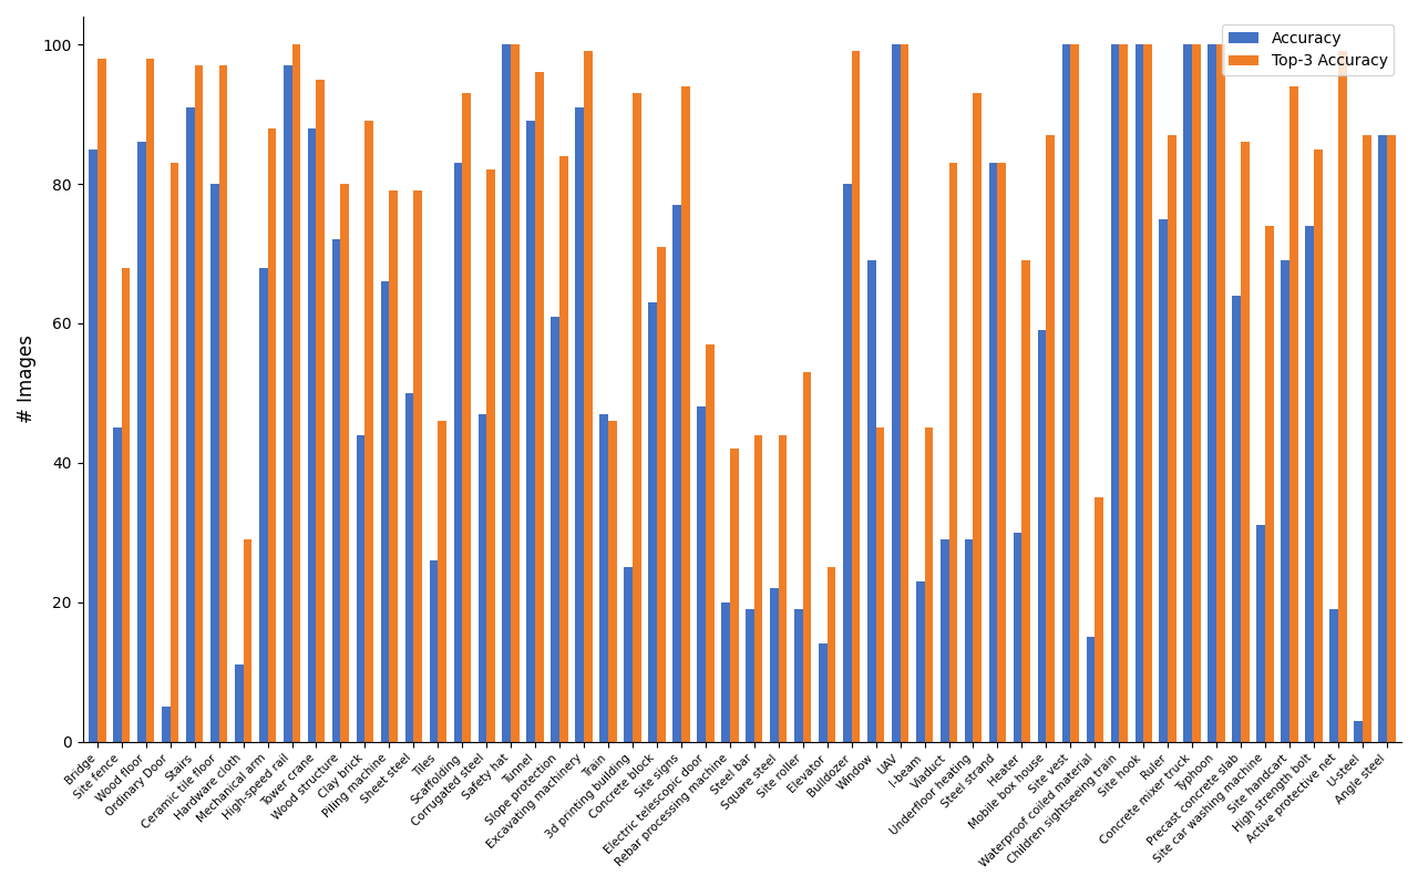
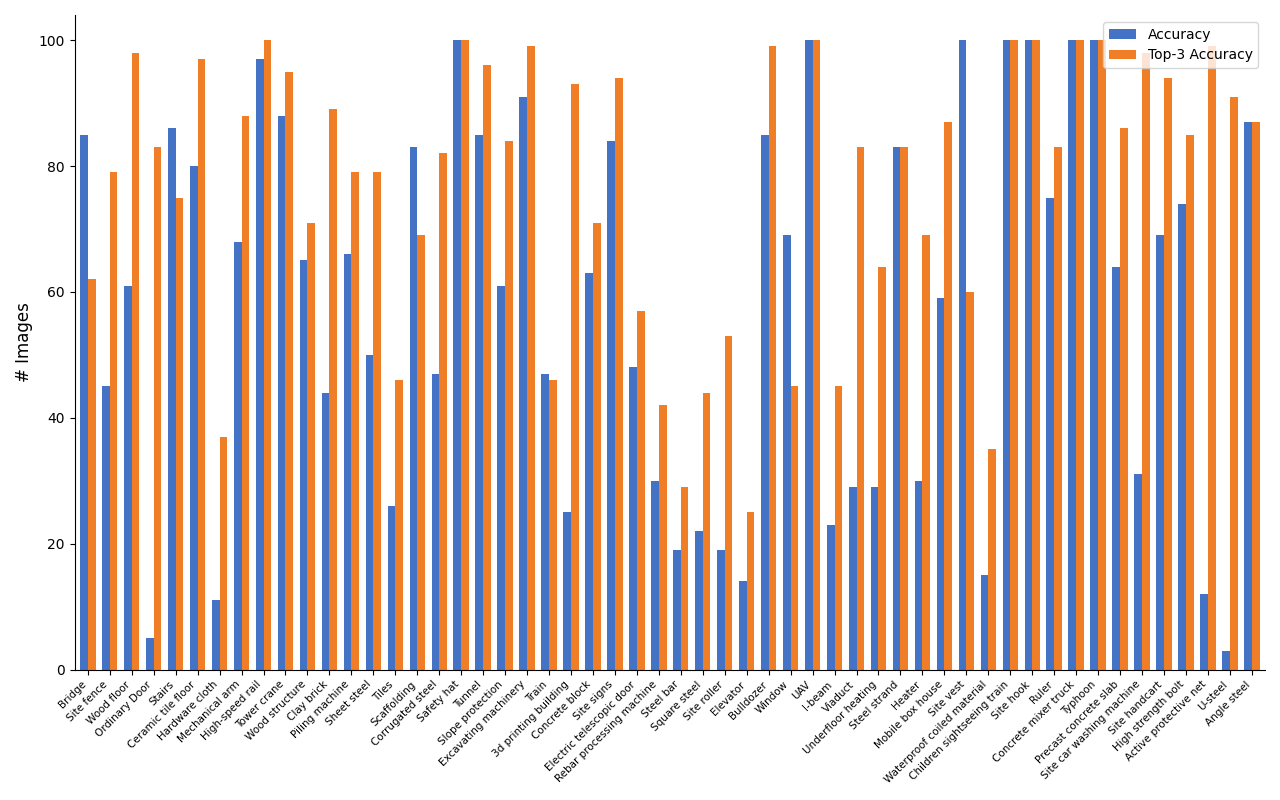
Top-3 Accuracy/Bridge: 98 -> 62
Top-3 Accuracy/Site fence: 68 -> 79
Accuracy/Wood floor: 86 -> 61
Accuracy/Stairs: 91 -> 86
Top-3 Accuracy/Stairs: 97 -> 75
Top-3 Accuracy/Hardware cloth: 29 -> 37
Accuracy/Wood structure: 72 -> 65
Top-3 Accuracy/Wood structure: 80 -> 71
Top-3 Accuracy/Scaffolding: 93 -> 69
Accuracy/Tunnel: 89 -> 85
Accuracy/Site signs: 77 -> 84
Accuracy/Rebar processing machine: 20 -> 30
Top-3 Accuracy/Steel bar: 44 -> 29
Accuracy/Bulldozer: 80 -> 85
Top-3 Accuracy/Underfloor heating: 93 -> 64
Top-3 Accuracy/Site vest: 100 -> 60
Top-3 Accuracy/Ruler: 87 -> 83
Top-3 Accuracy/Site car washing machine: 74 -> 98
Accuracy/Active protective net: 19 -> 12
Top-3 Accuracy/U-steel: 87 -> 91
